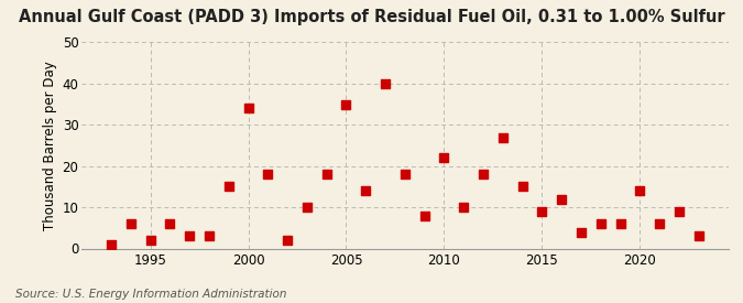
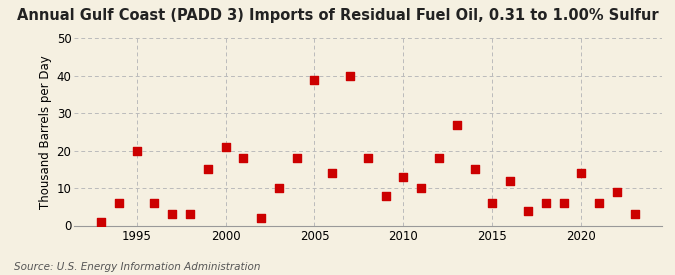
1995: 2 -> 20
2000: 34 -> 21
2005: 35 -> 39
2010: 22 -> 13
2015: 9 -> 6
